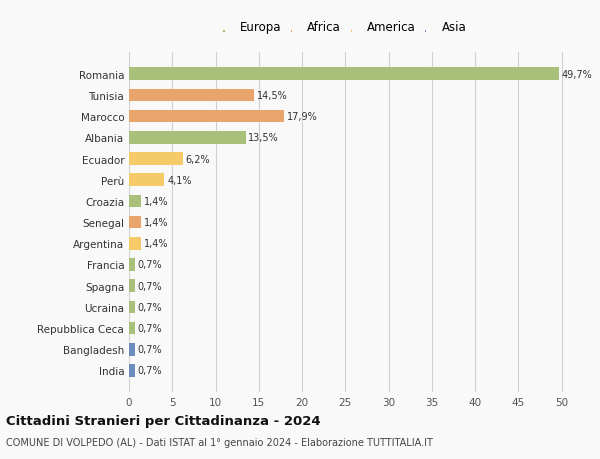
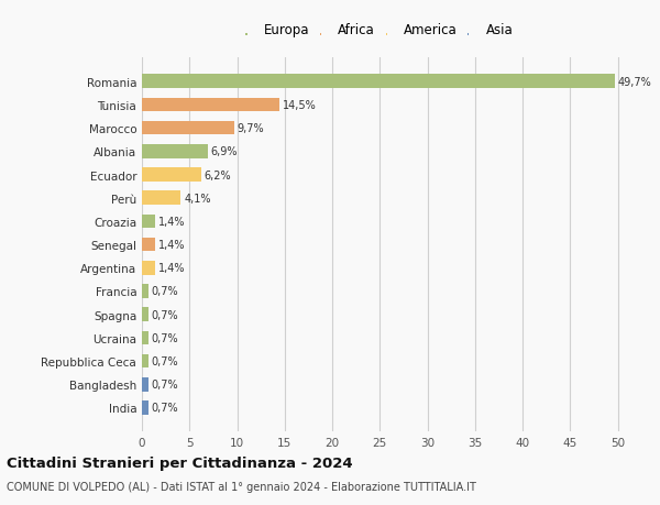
Marocco: 17,9% -> 9,7%
Albania: 13,5% -> 6,9%
